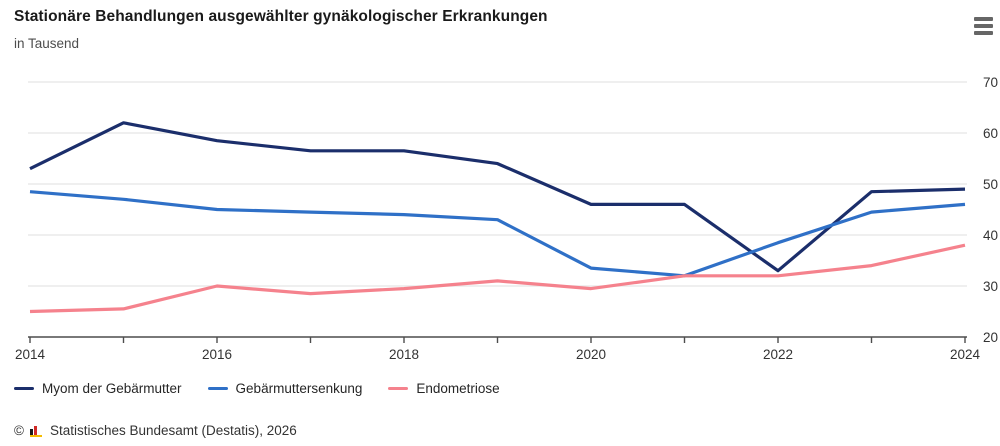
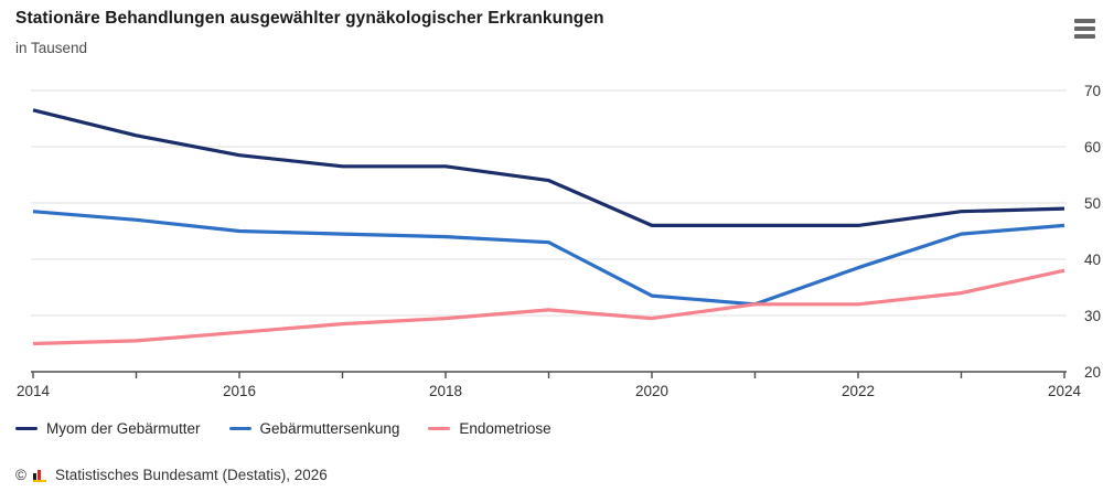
Myom der Gebärmutter/2014: 53 -> 66
Endometriose/2016: 30 -> 27
Myom der Gebärmutter/2022: 33 -> 46
